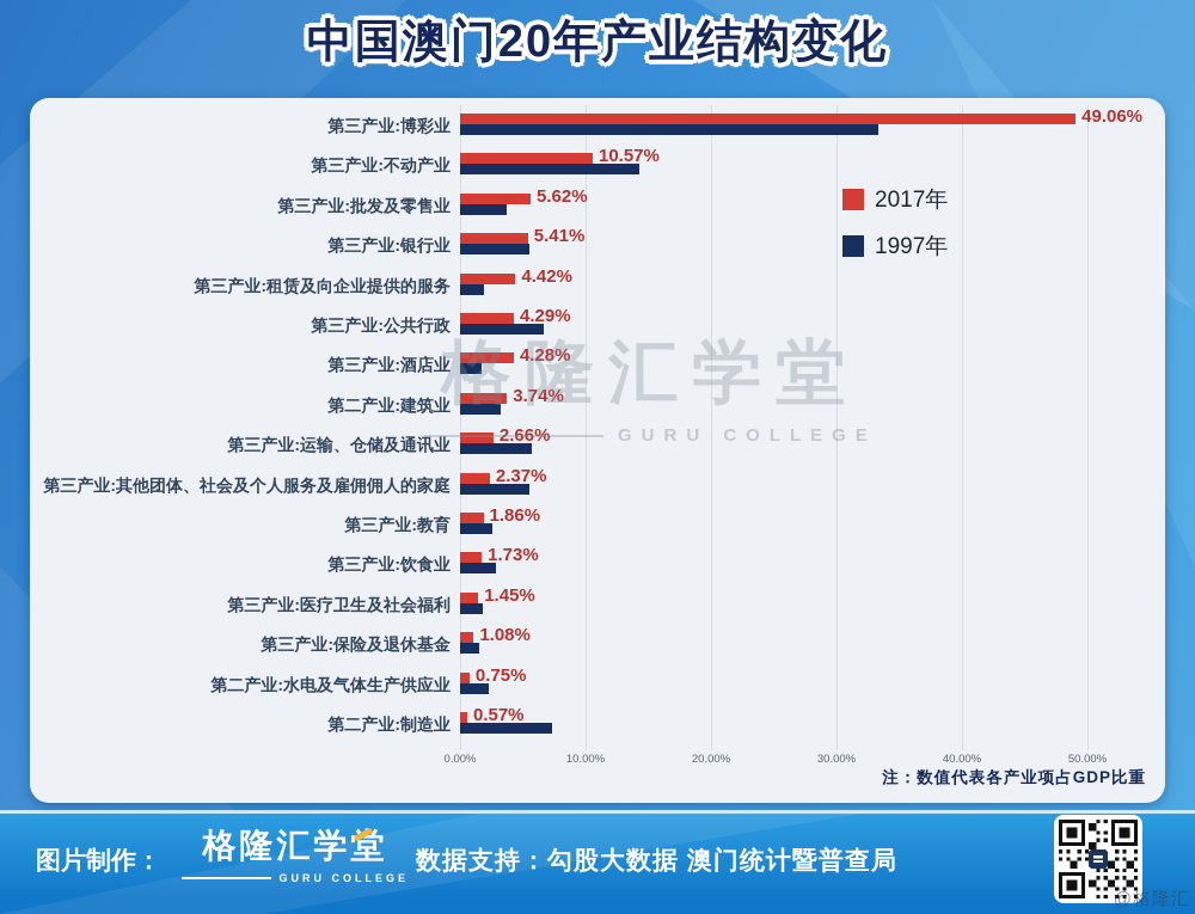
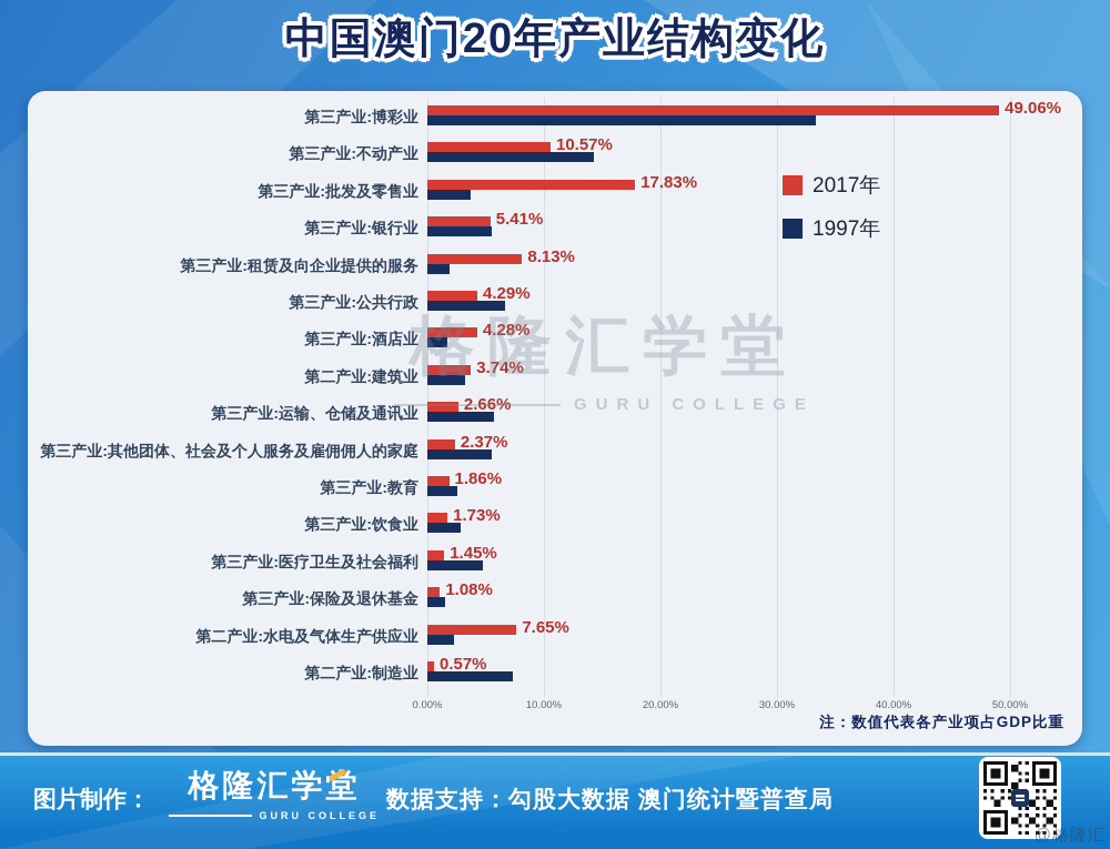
2017年/第三产业:批发及零售业: 5.62% -> 17.83%
2017年/第三产业:租赁及向企业提供的服务: 4.42% -> 8.13%
1997年/第三产业:医疗卫生及社会福利: 1.8% -> 4.8%
2017年/第二产业:水电及气体生产供应业: 0.75% -> 7.65%
